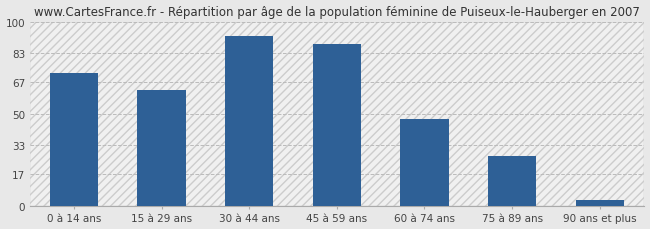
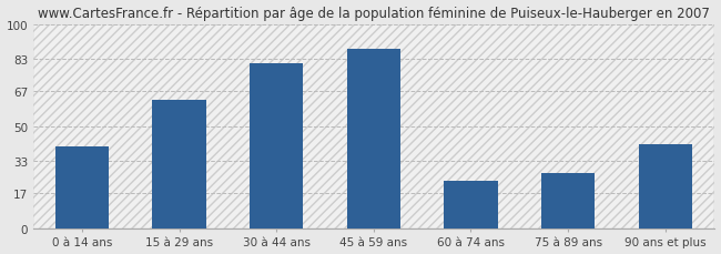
0 à 14 ans: 72 -> 40
30 à 44 ans: 92 -> 81
60 à 74 ans: 47 -> 23
90 ans et plus: 3 -> 41
